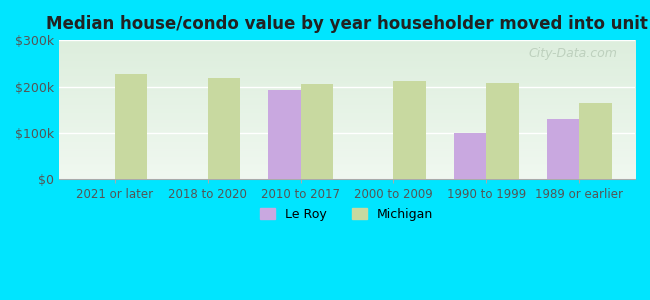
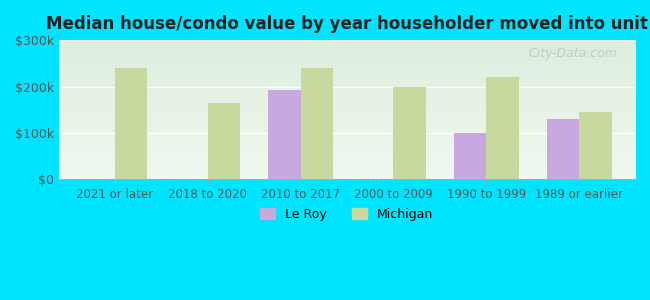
Michigan/2021 or later: $227k -> $240k
Michigan/2018 to 2020: $218k -> $165k
Michigan/2010 to 2017: $205k -> $240k
Michigan/2000 to 2009: $212k -> $200k
Michigan/1990 to 1999: $207k -> $220k
Michigan/1989 or earlier: $165k -> $145k
